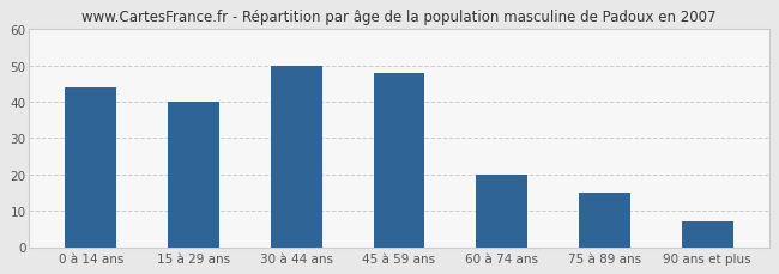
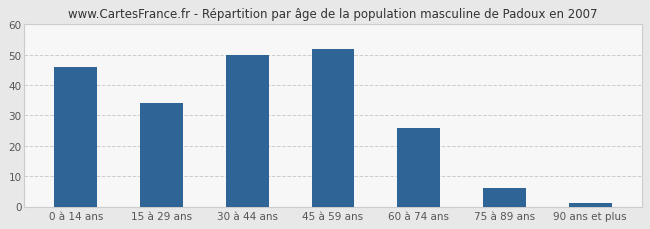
0 à 14 ans: 44 -> 46
15 à 29 ans: 40 -> 34
45 à 59 ans: 48 -> 52
60 à 74 ans: 20 -> 26
75 à 89 ans: 15 -> 6
90 ans et plus: 7 -> 1
